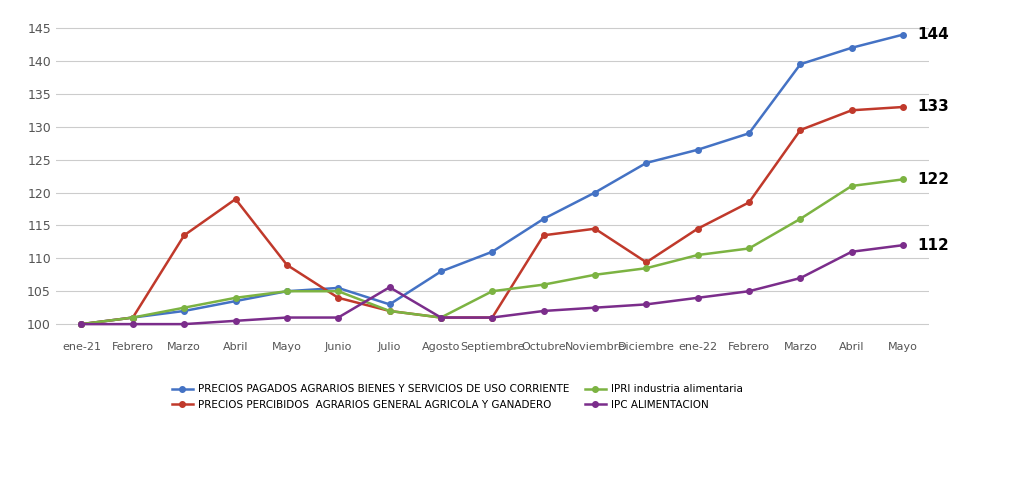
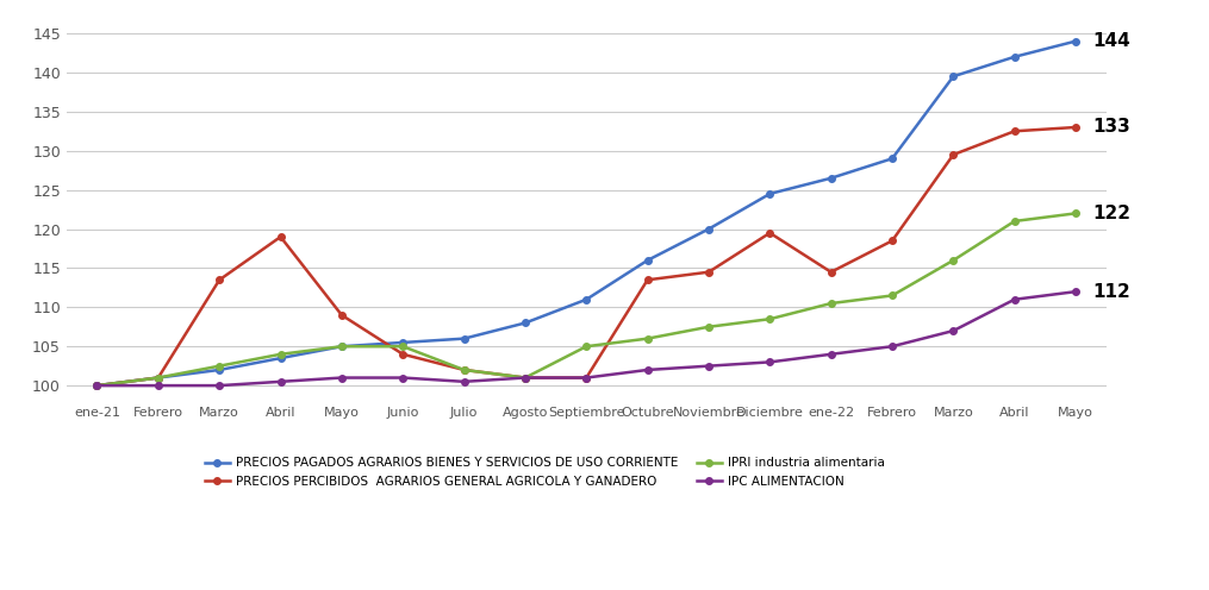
PRECIOS PAGADOS AGRARIOS BIENES Y SERVICIOS DE USO CORRIENTE/Julio: 103.0 -> 106.0
IPC ALIMENTACION/Julio: 105.6 -> 100.5
PRECIOS PERCIBIDOS AGRARIOS GENERAL AGRICOLA Y GANADERO/Diciembre: 109.4 -> 119.5
